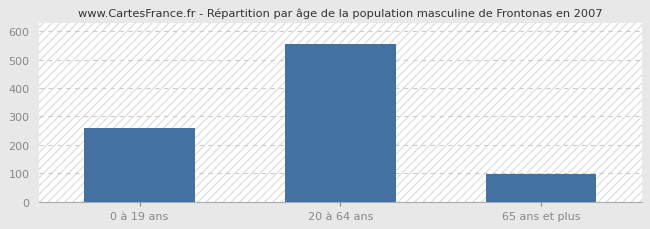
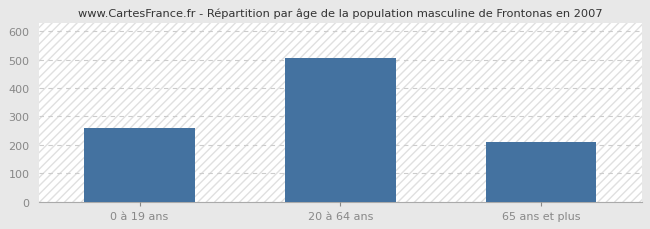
20 à 64 ans: 557 -> 505
65 ans et plus: 96 -> 210
